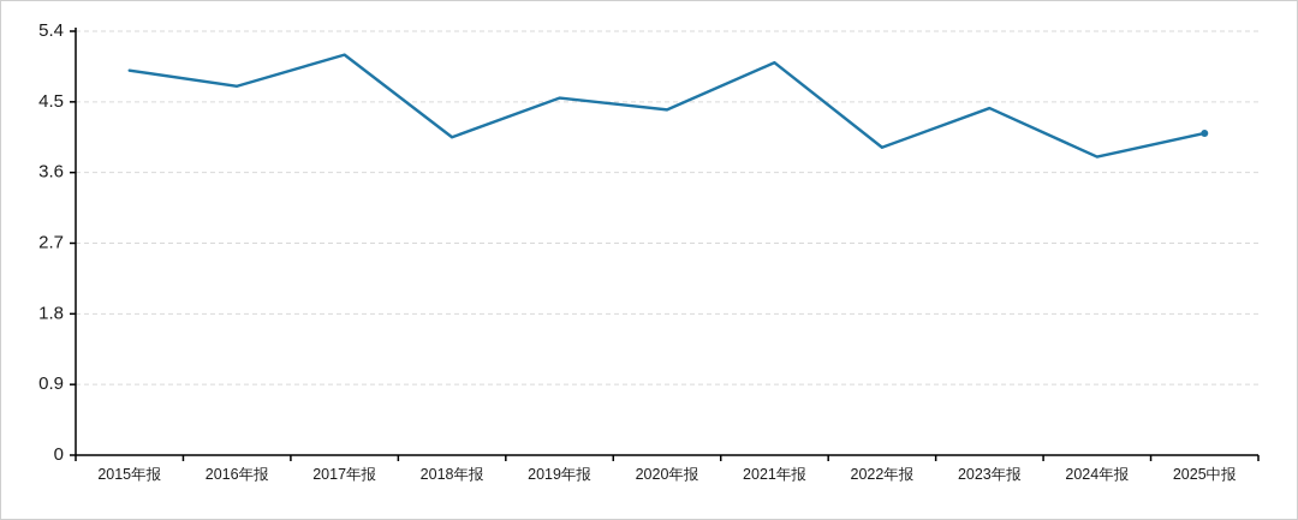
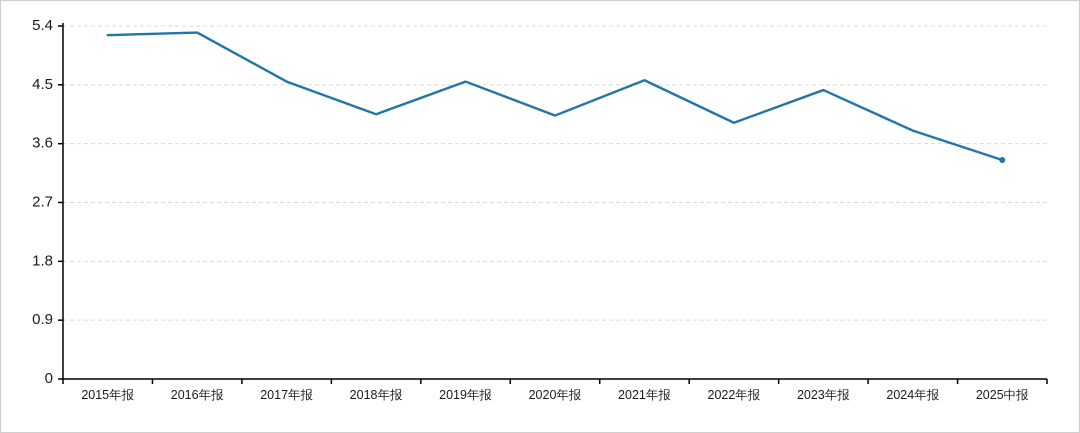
2015年报: 4.9 -> 5.3
2016年报: 4.7 -> 5.3
2017年报: 5.1 -> 4.5
2020年报: 4.4 -> 4.0
2021年报: 5.0 -> 4.6
2025中报: 4.1 -> 3.4
